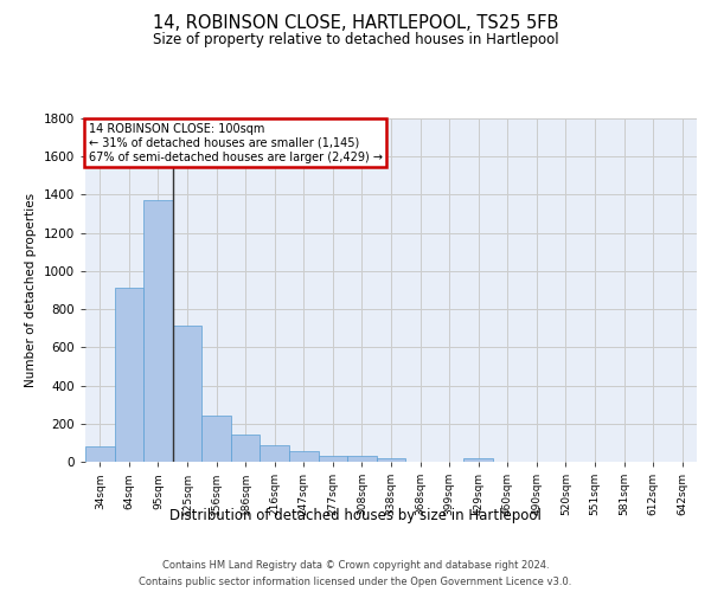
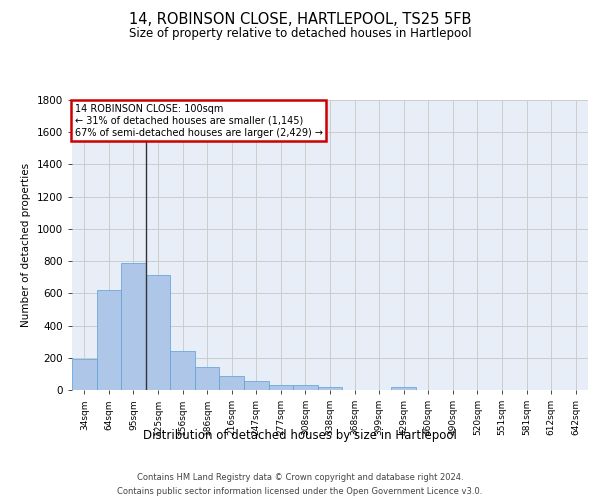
34sqm: 80 -> 190
64sqm: 910 -> 620
95sqm: 1370 -> 790
